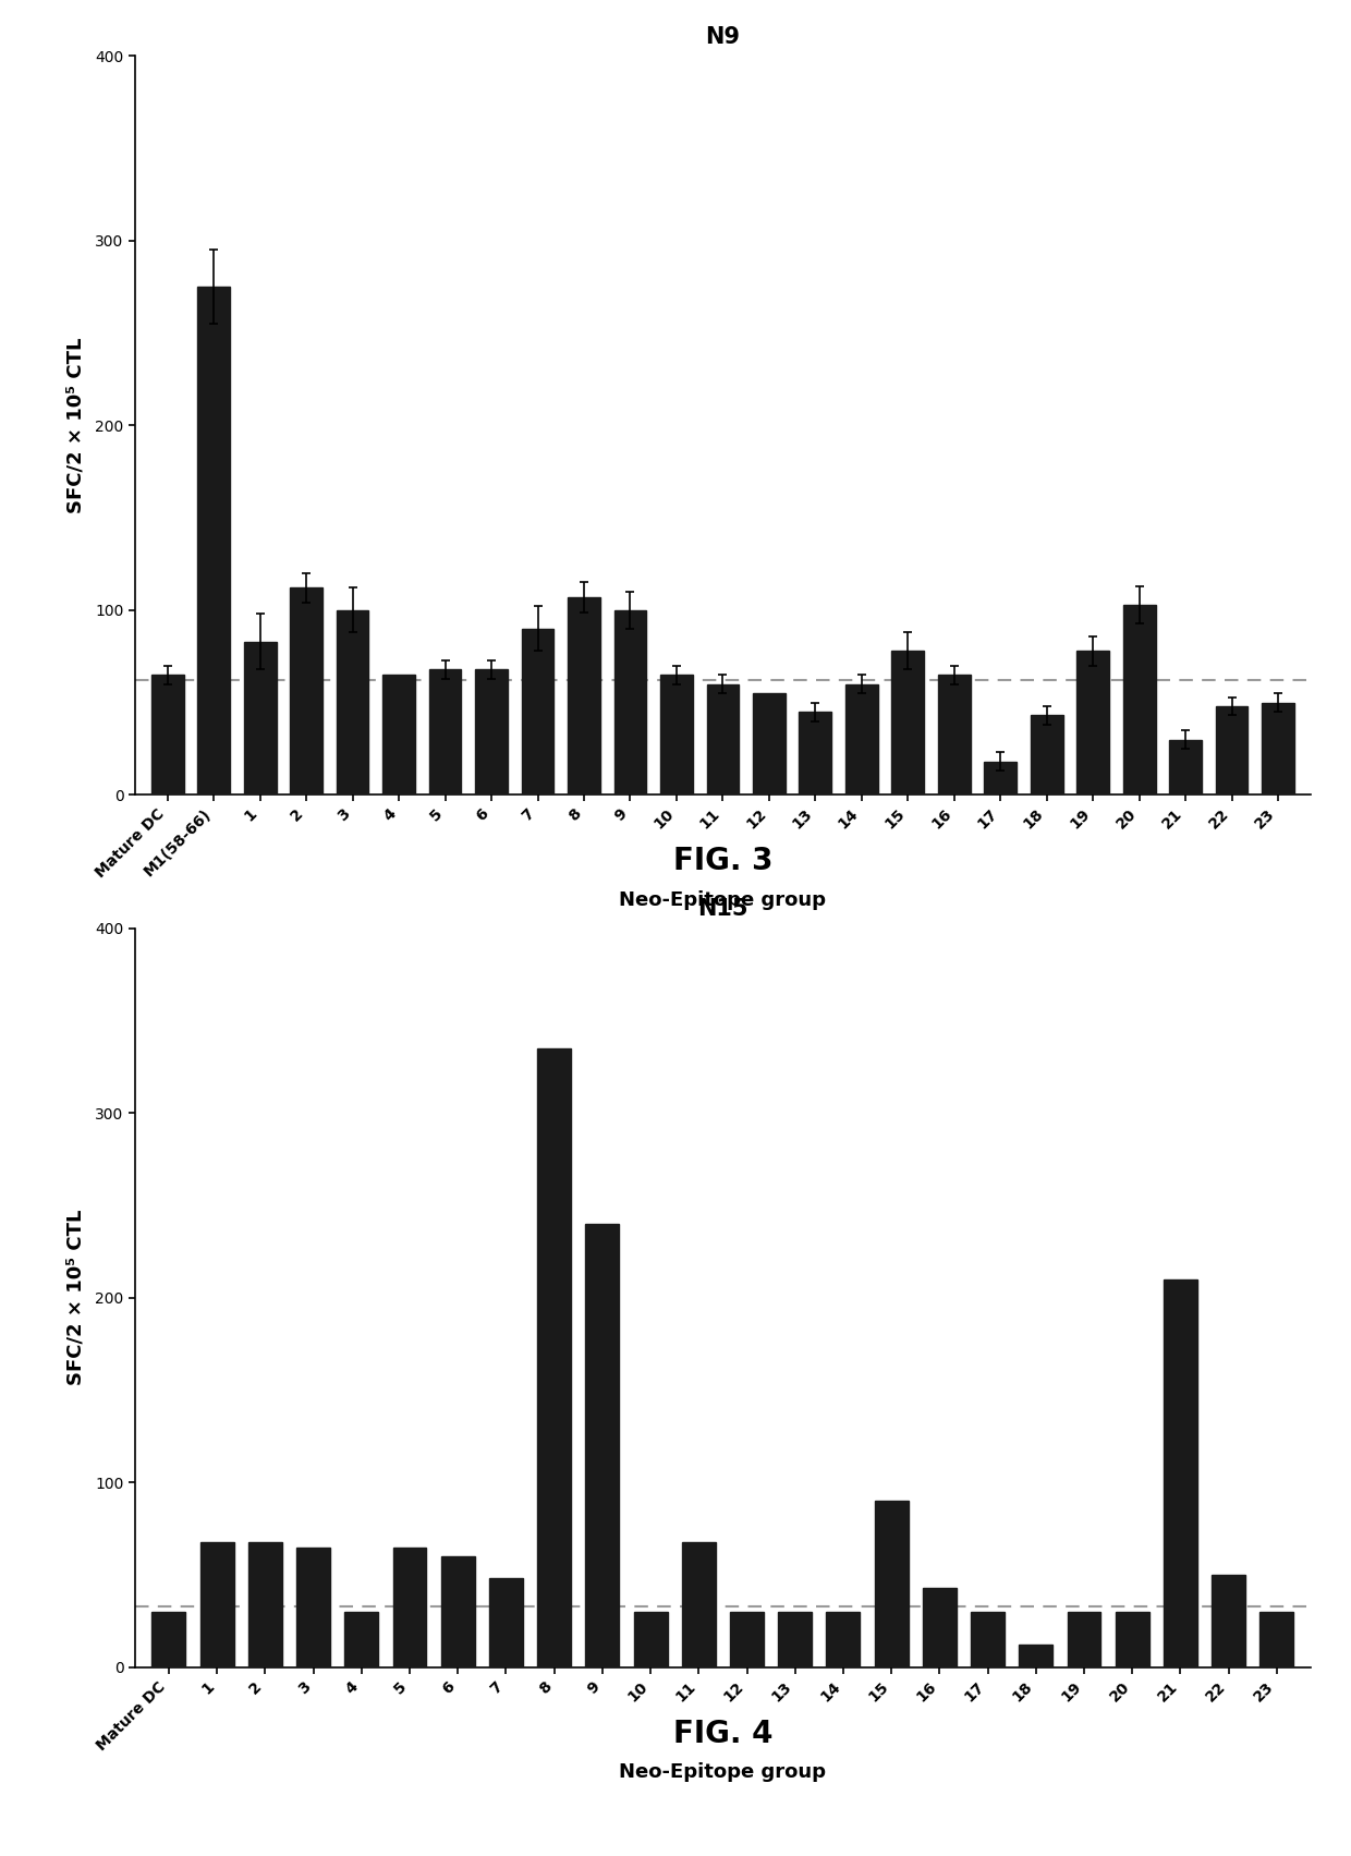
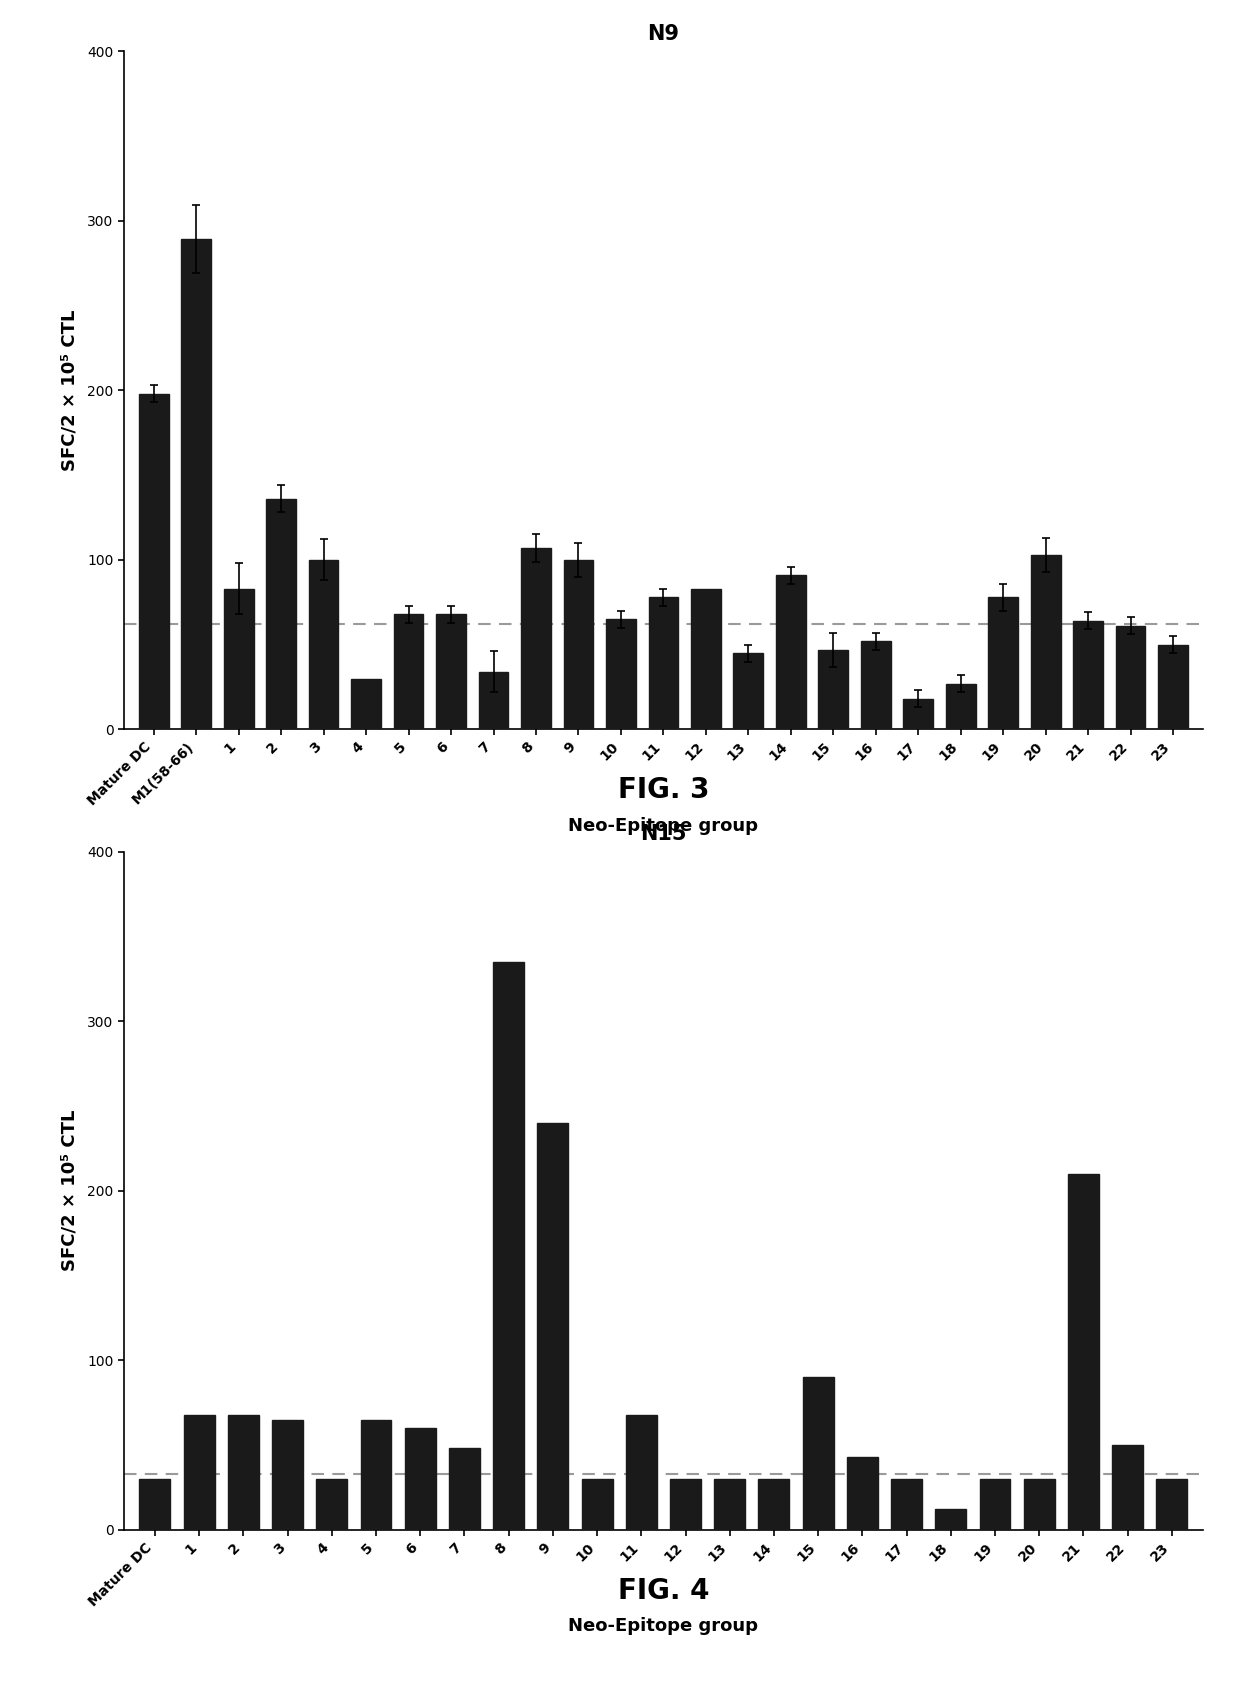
N9/Mature DC: 65 -> 198
N9/M1(58-66): 275 -> 289
N9/2: 112 -> 136
N9/4: 65 -> 30
N9/7: 90 -> 34
N9/11: 60 -> 78
N9/12: 55 -> 83
N9/14: 60 -> 91
N9/15: 78 -> 47
N9/16: 65 -> 52
N9/18: 43 -> 27
N9/21: 30 -> 64
N9/22: 48 -> 61
